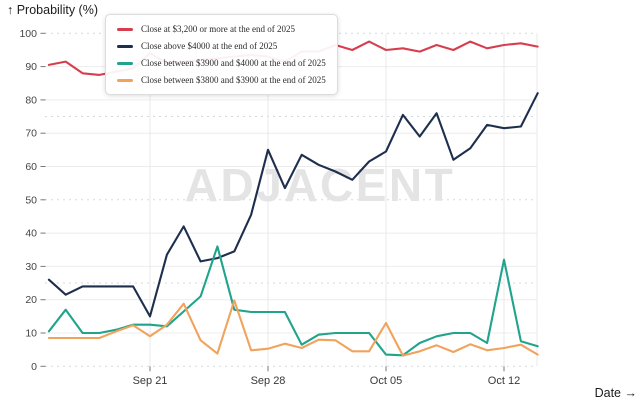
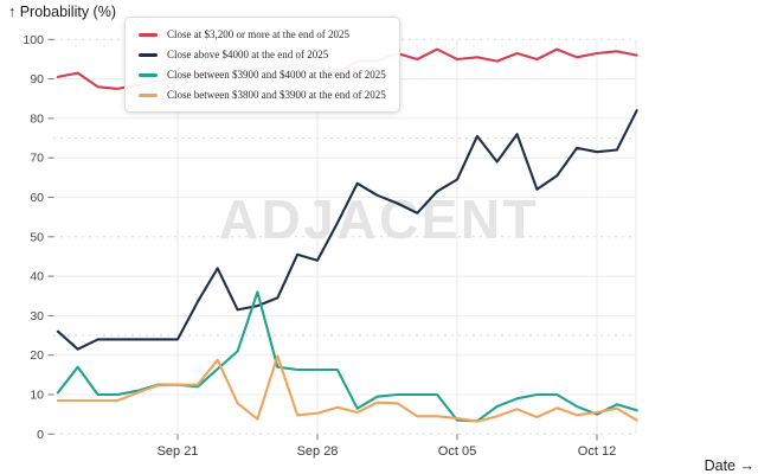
Close at $3,200 or more at the end of 2025/Sep 21: 94 -> 90
Close above $4000 at the end of 2025/Sep 21: 15 -> 24
Close between $3800 and $3900 at the end of 2025/Sep 21: 9 -> 12
Close above $4000 at the end of 2025/Sep 28: 65 -> 44
Close between $3800 and $3900 at the end of 2025/Oct 05: 13 -> 4
Close between $3900 and $4000 at the end of 2025/Oct 12: 32 -> 5
